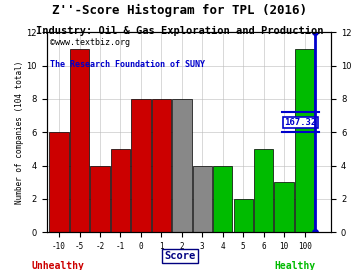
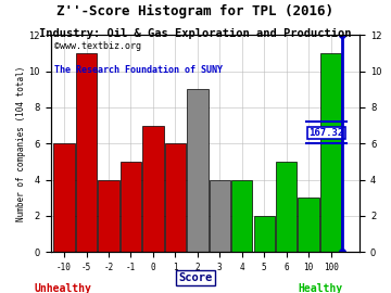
0: 8 -> 7
1: 8 -> 6
2: 8 -> 9
